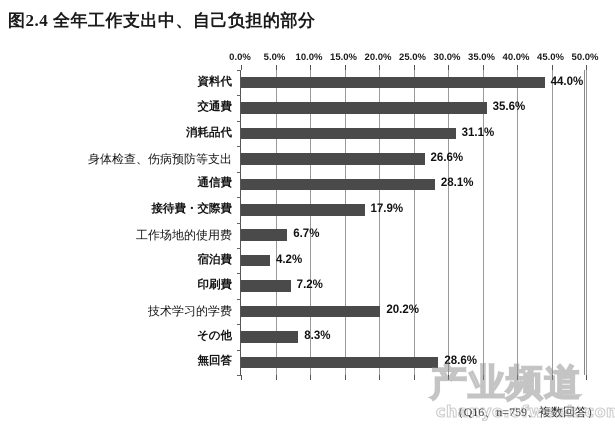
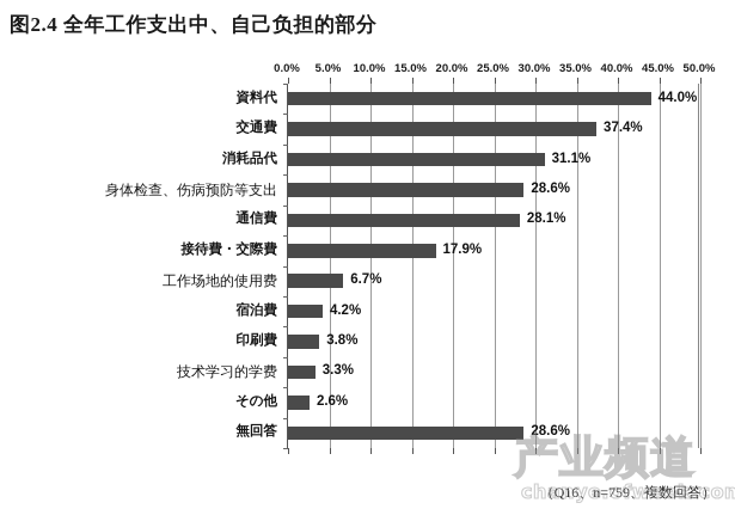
交通費: 35.6% -> 37.4%
身体检查、伤病预防等支出: 26.6% -> 28.6%
印刷費: 7.2% -> 3.8%
技术学习的学费: 20.2% -> 3.3%
その他: 8.3% -> 2.6%
